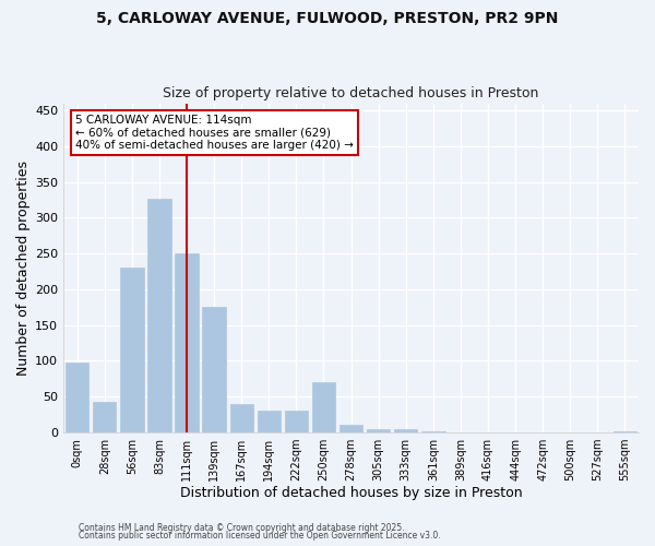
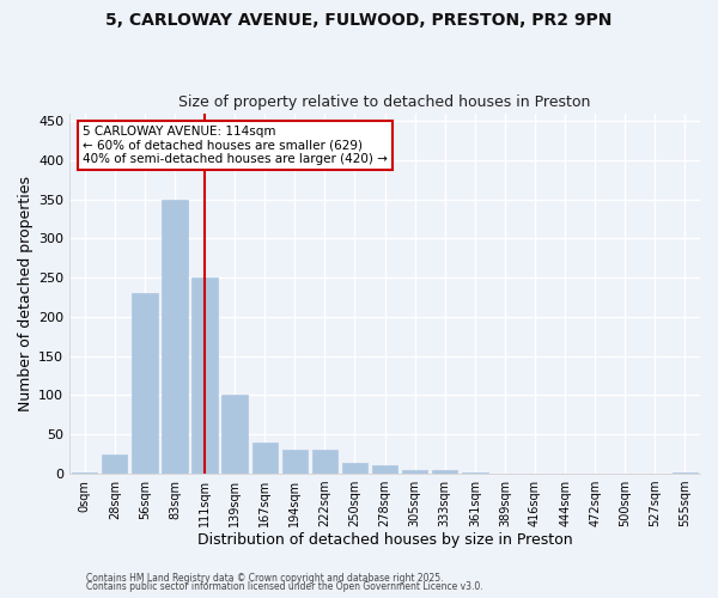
0sqm: 98 -> 2
28sqm: 42 -> 25
83sqm: 326 -> 350
139sqm: 176 -> 100
250sqm: 70 -> 13
